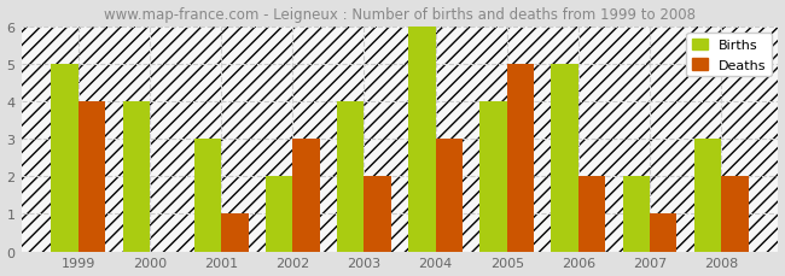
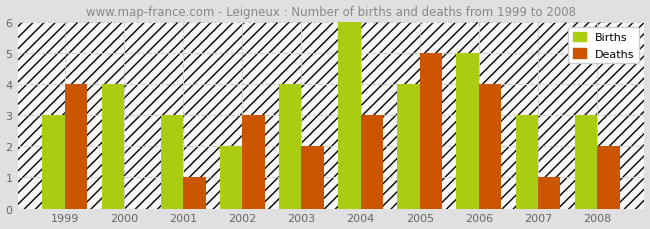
Births/1999: 5 -> 3
Deaths/2006: 2 -> 4
Births/2007: 2 -> 3
